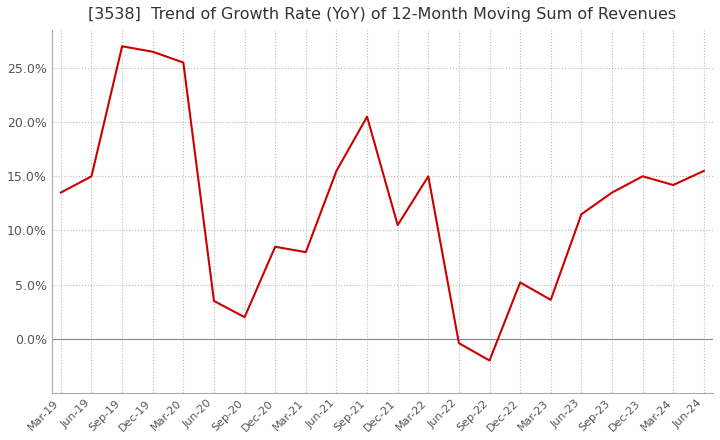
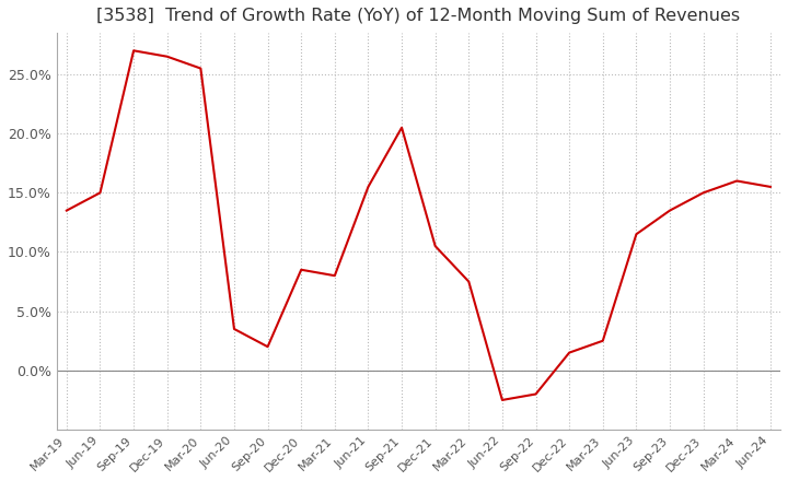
Mar-22: 15.0% -> 7.5%
Jun-22: -0.4% -> -2.5%
Dec-22: 5.2% -> 1.5%
Mar-23: 3.6% -> 2.5%
Mar-24: 14.2% -> 16.0%
